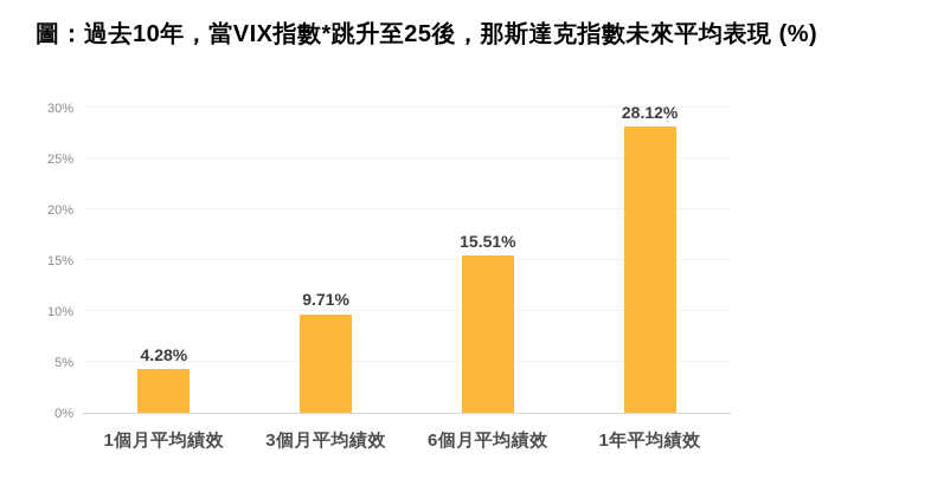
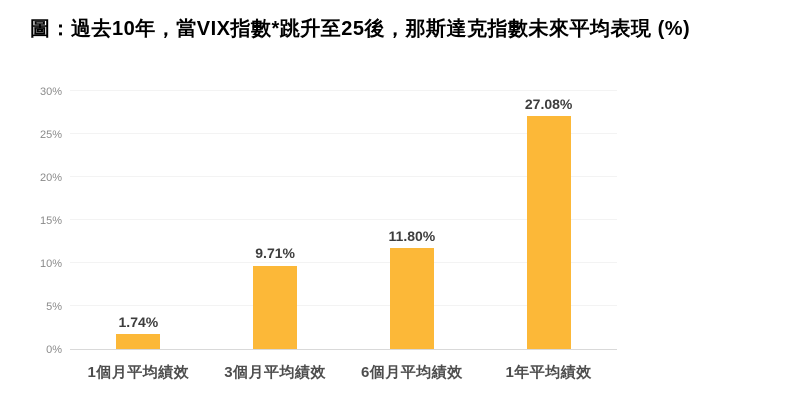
1個月平均績效: 4.28% -> 1.74%
6個月平均績效: 15.51% -> 11.80%
1年平均績效: 28.12% -> 27.08%
